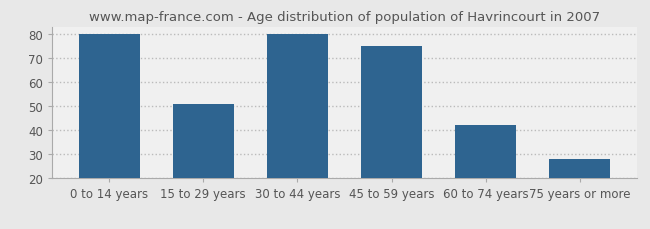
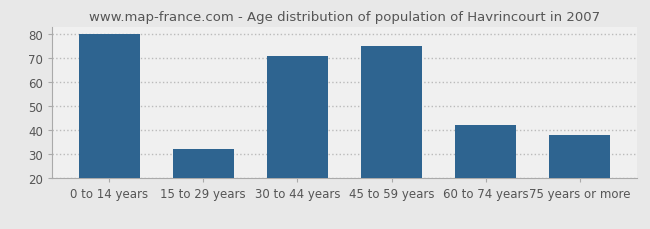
15 to 29 years: 51 -> 32
30 to 44 years: 80 -> 71
75 years or more: 28 -> 38
